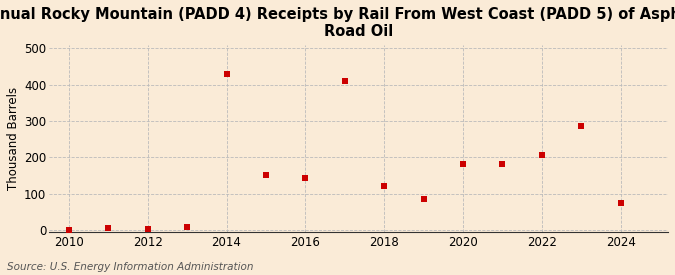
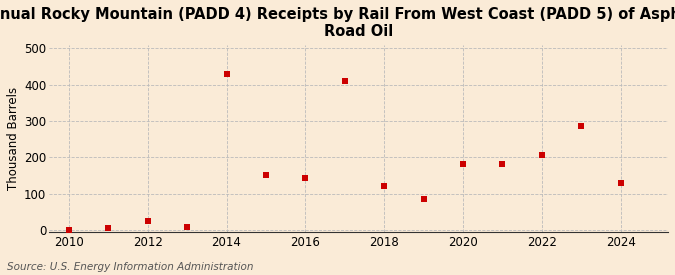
2012: 3 -> 25
2024: 75 -> 130
